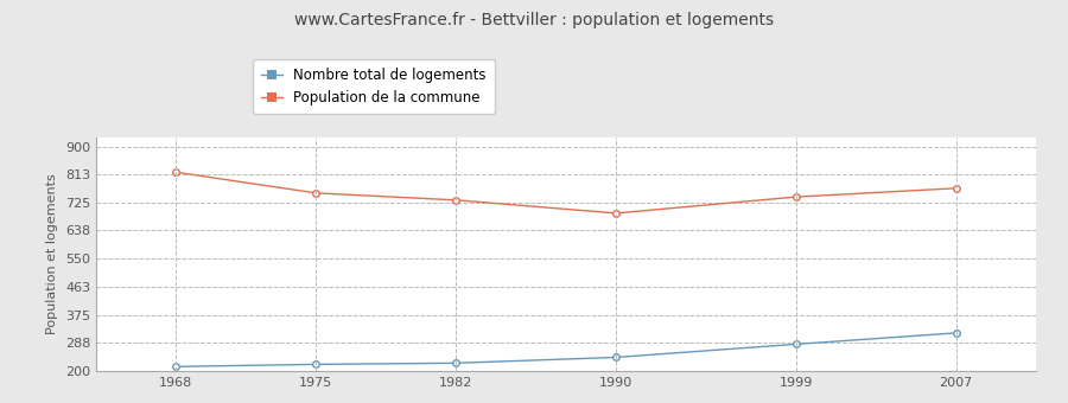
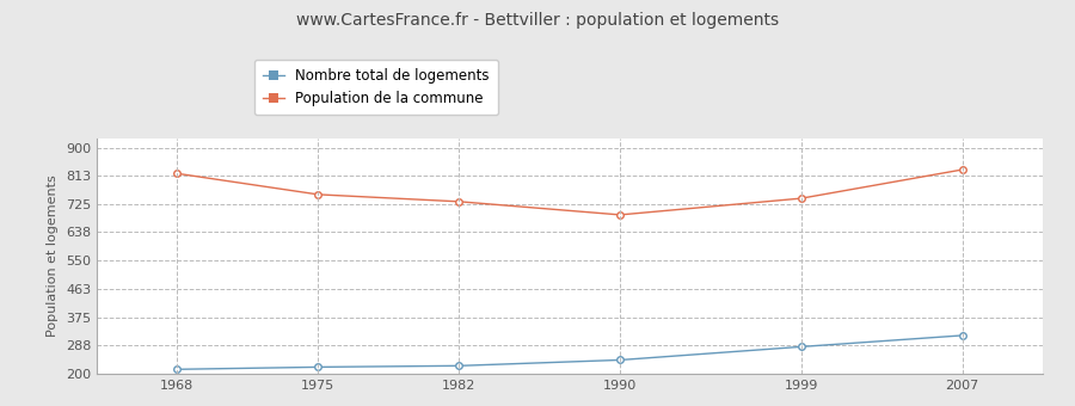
Population de la commune/2007: 770 -> 832
